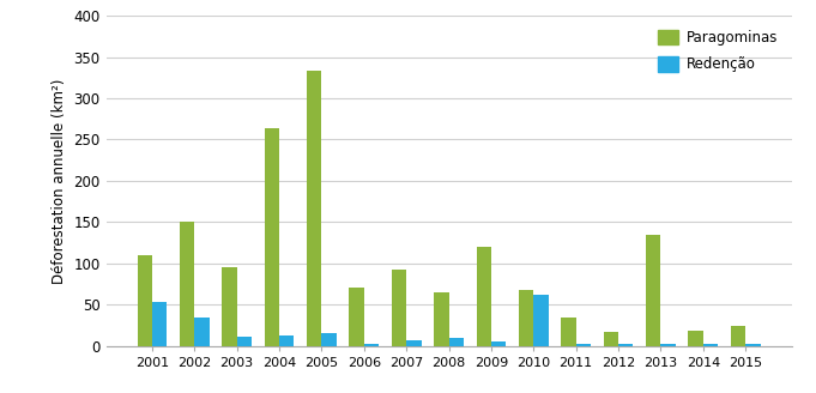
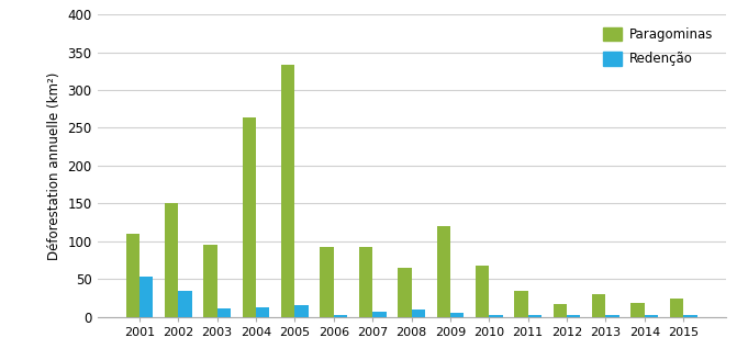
Paragominas/2006: 70 -> 92
Redenção/2010: 62 -> 2
Paragominas/2013: 134 -> 30
